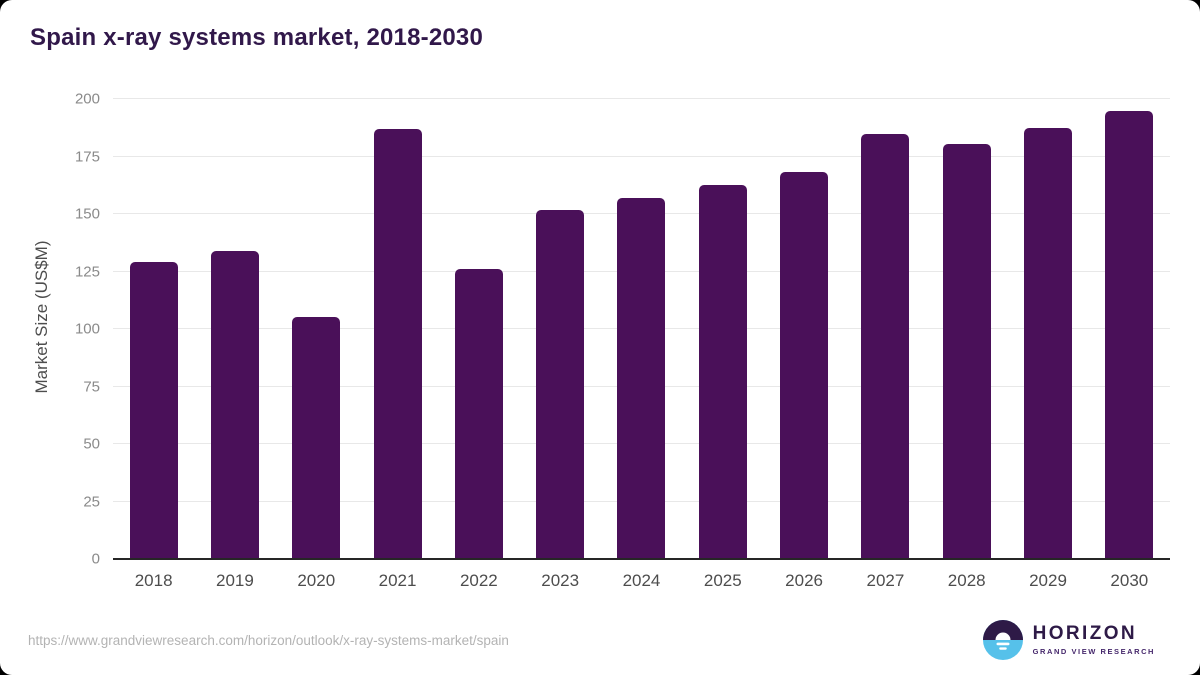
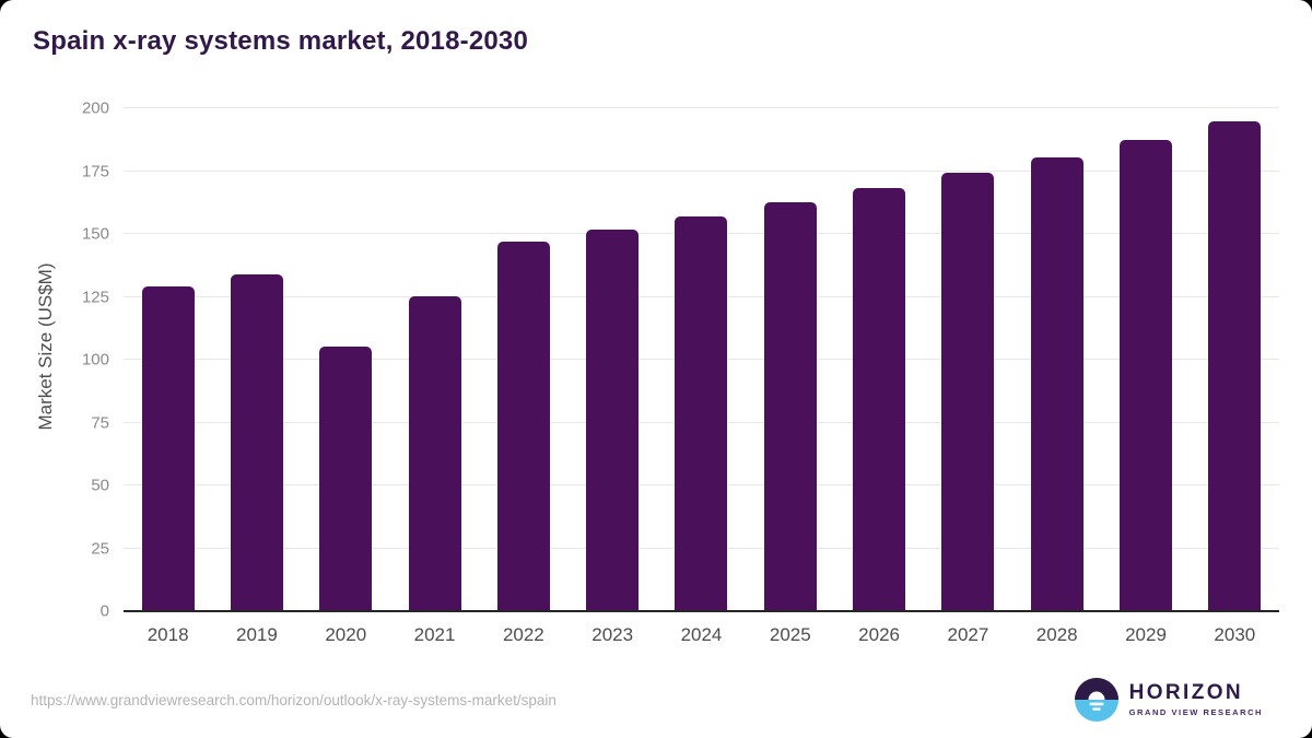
2021: 187 -> 125
2022: 126 -> 147
2027: 185 -> 174
